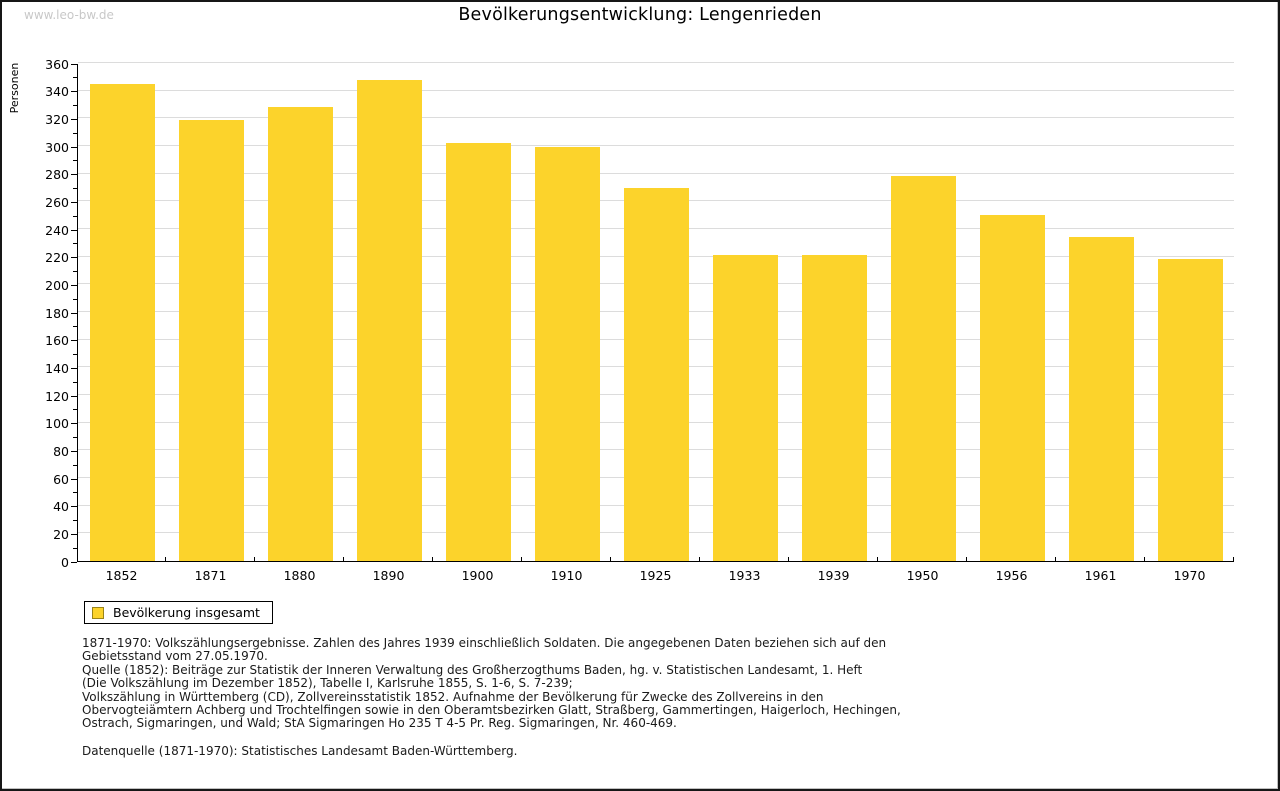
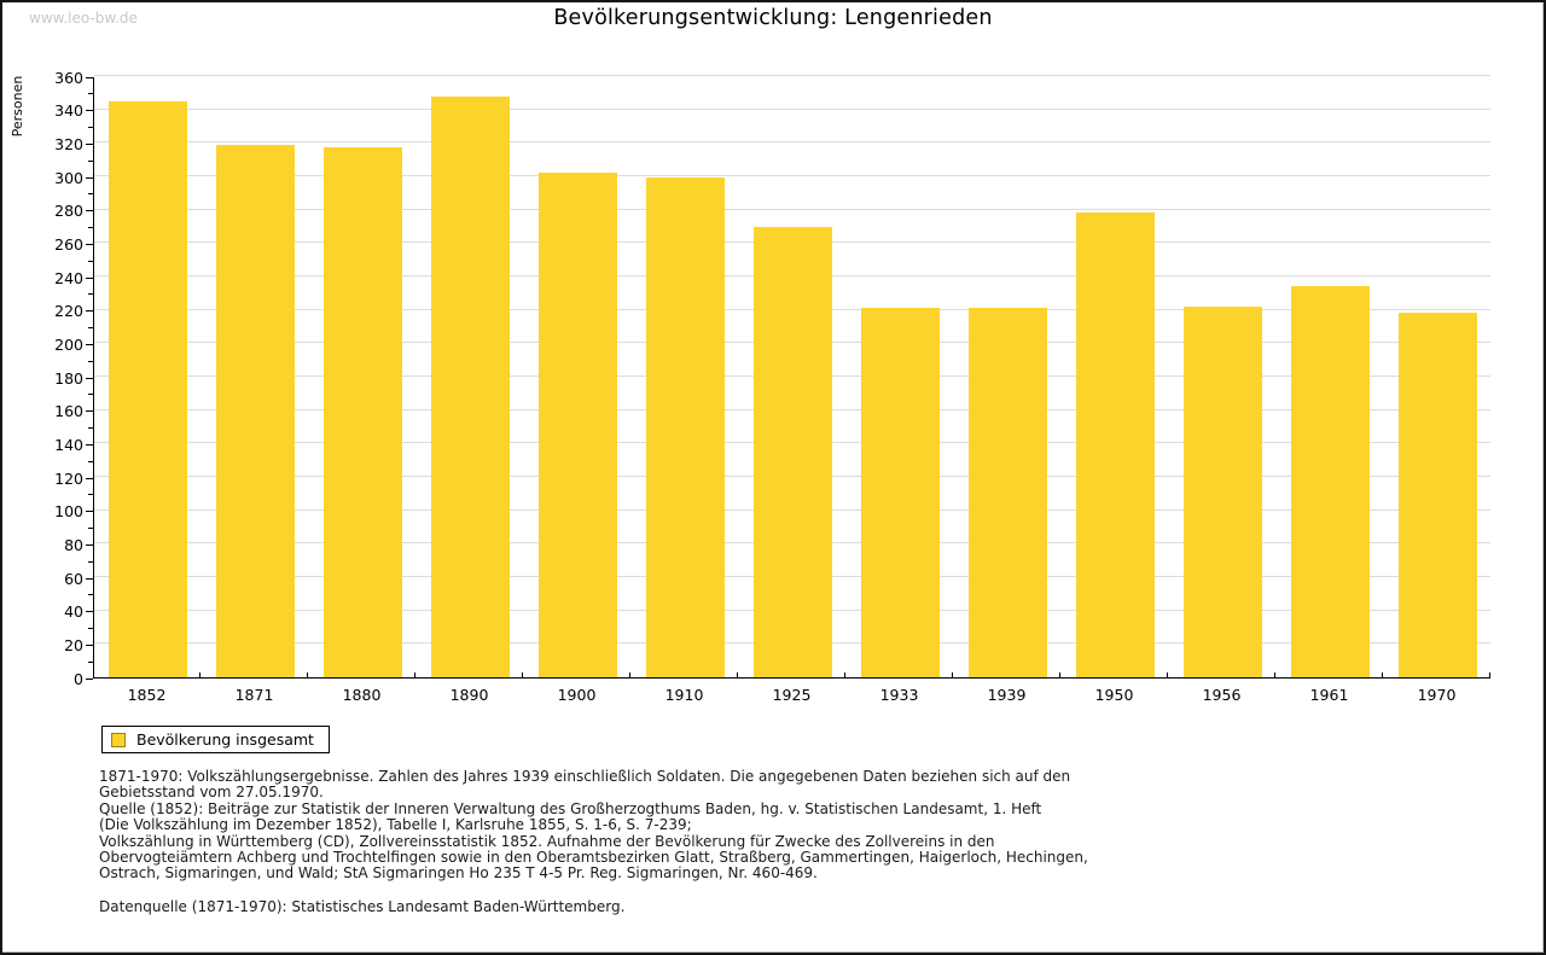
1880: 328 -> 317
1956: 250 -> 222
